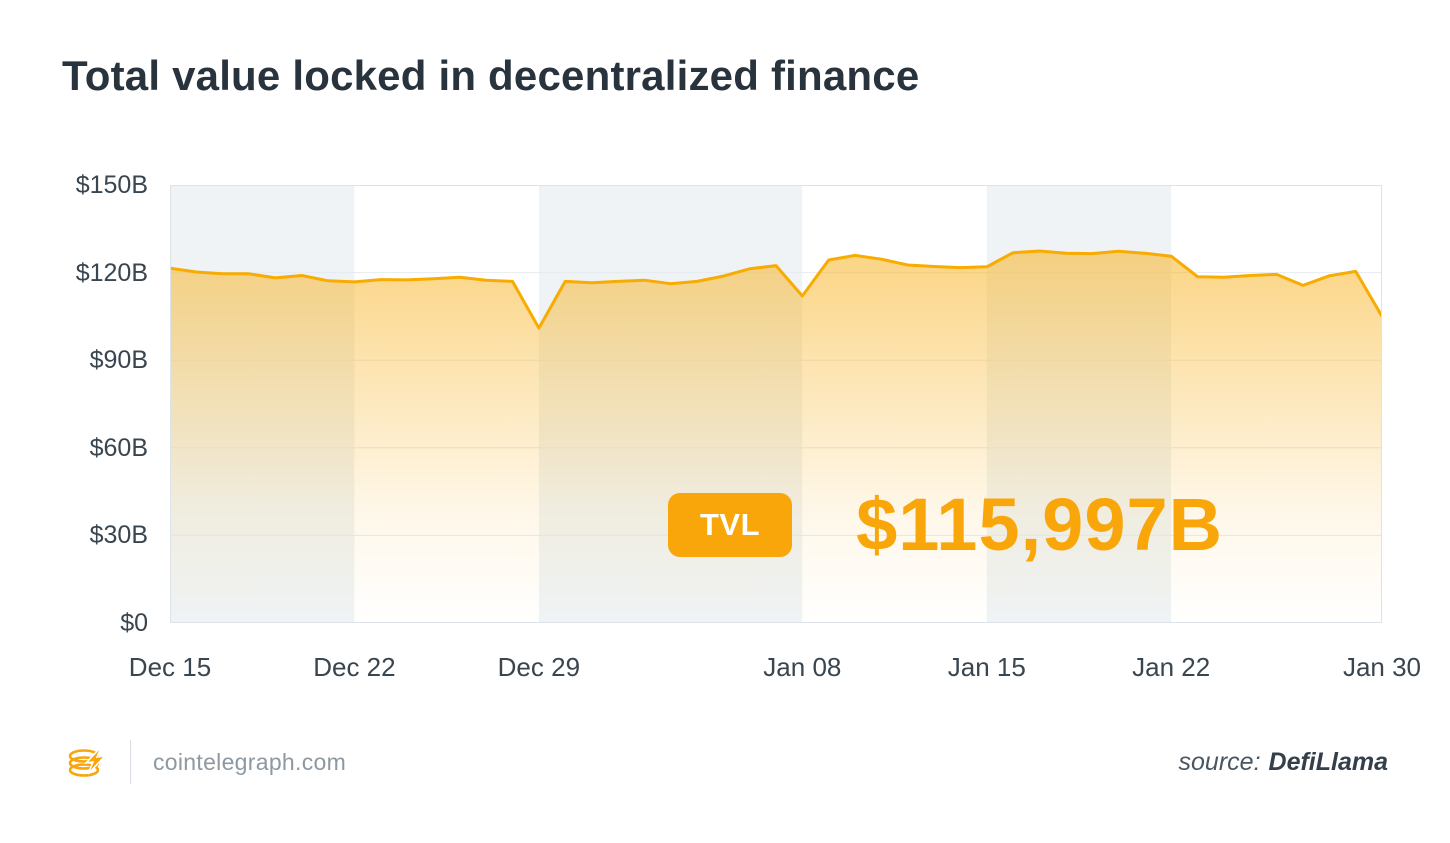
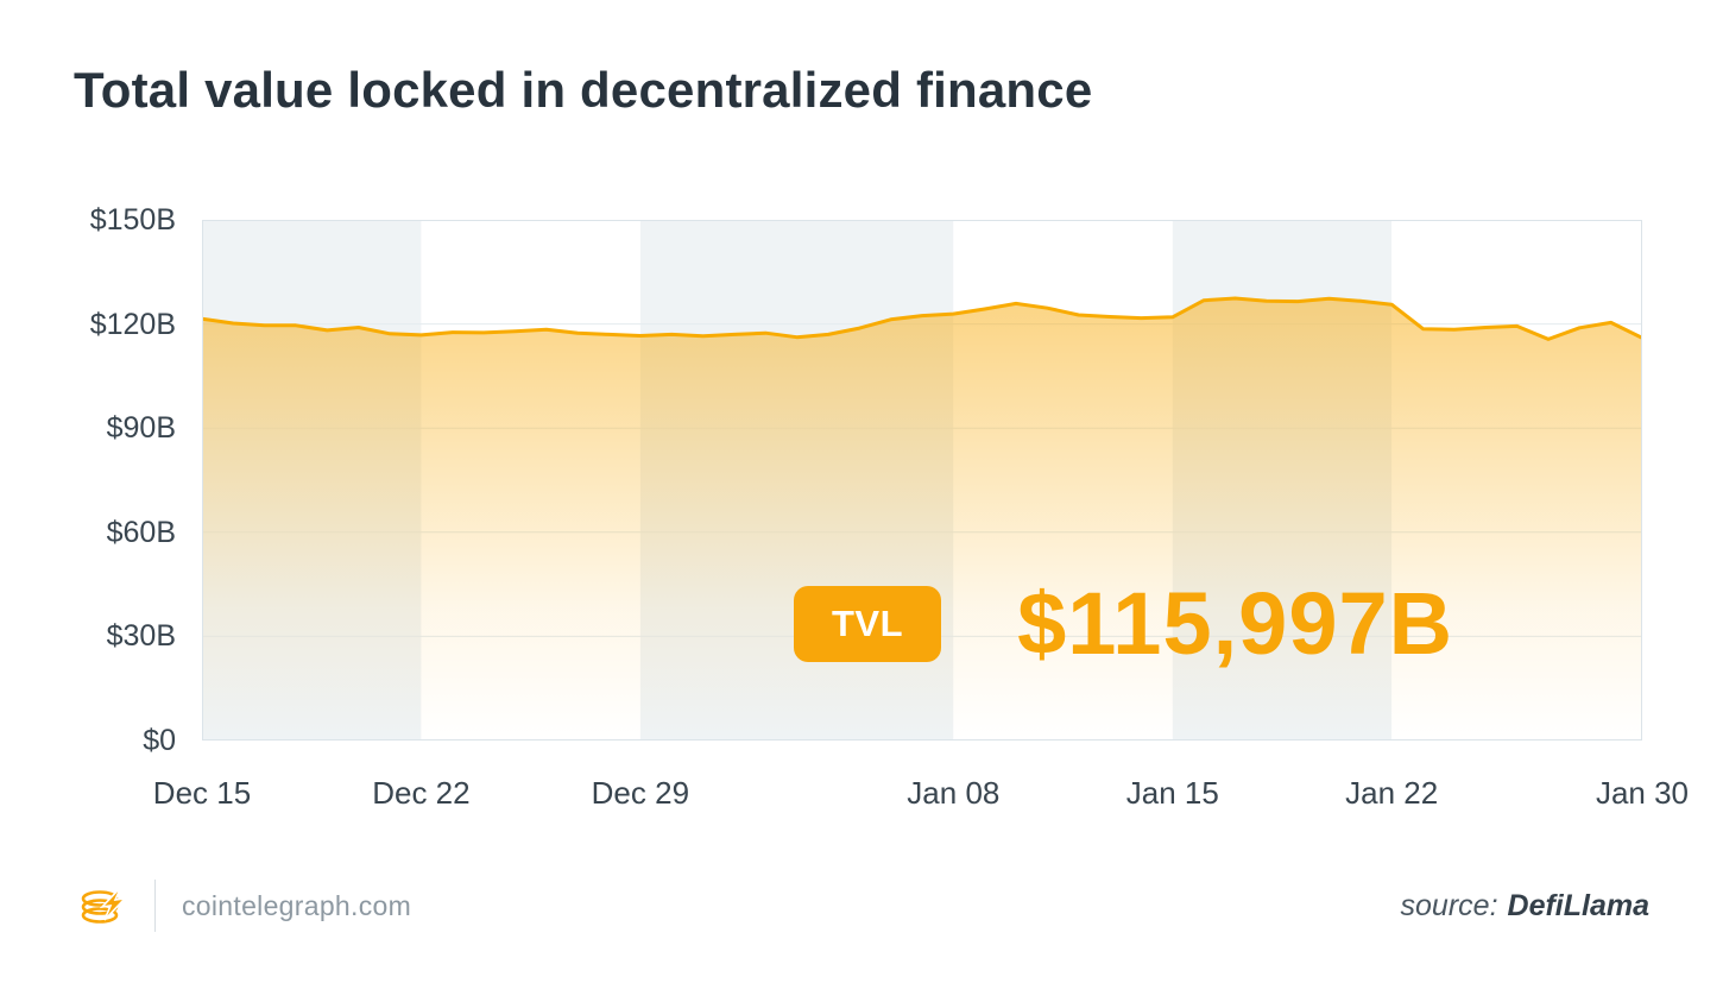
Dec 29: $101B -> $117B
Jan 08: $112B -> $123B
Jan 30: $105B -> $116B
